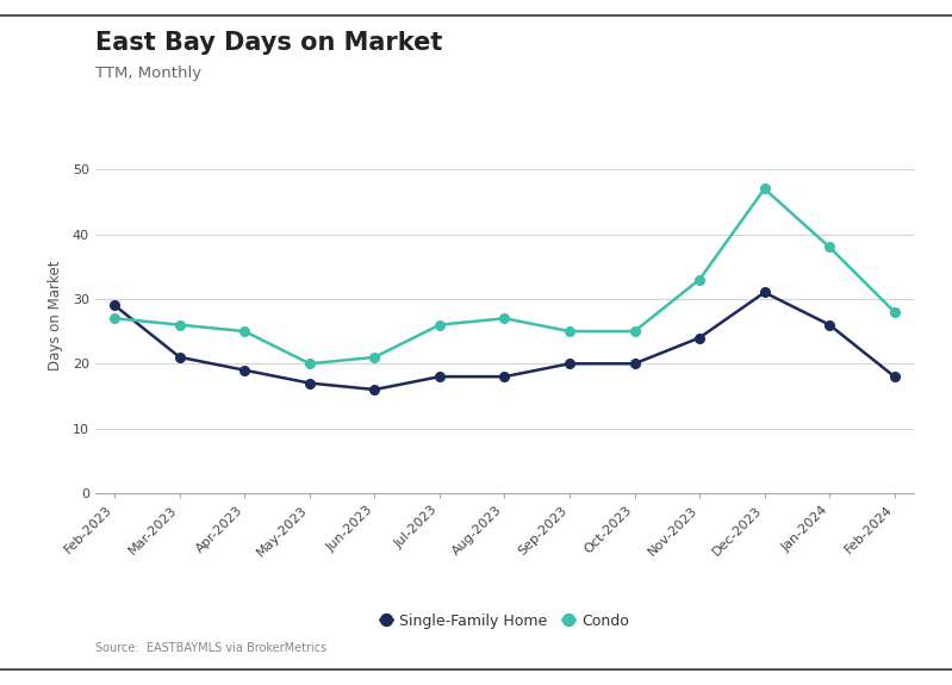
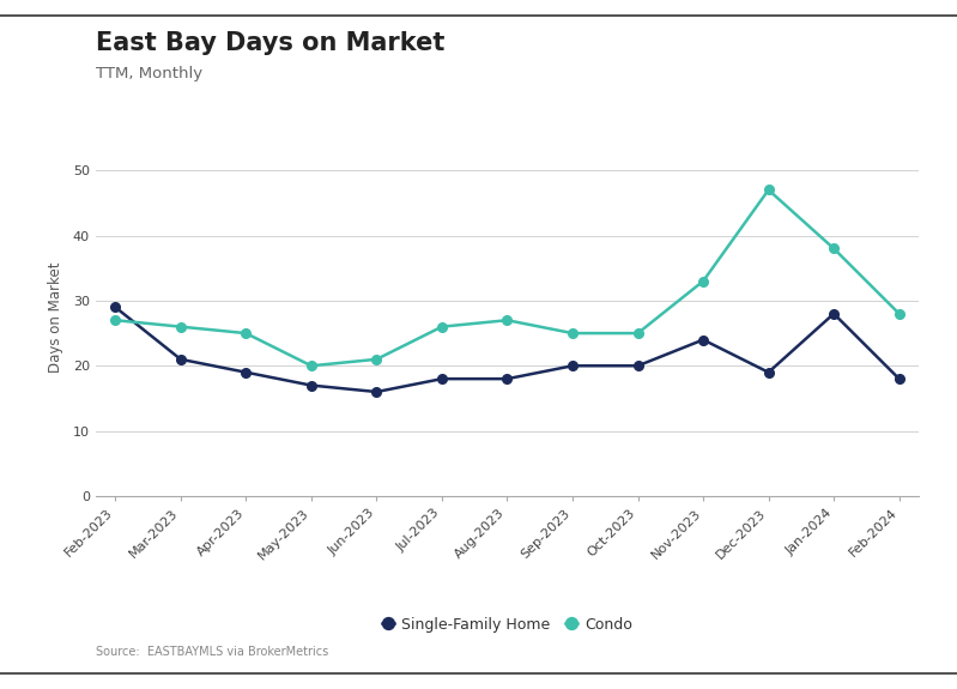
Single-Family Home/Dec-2023: 31 -> 19
Single-Family Home/Jan-2024: 26 -> 28
